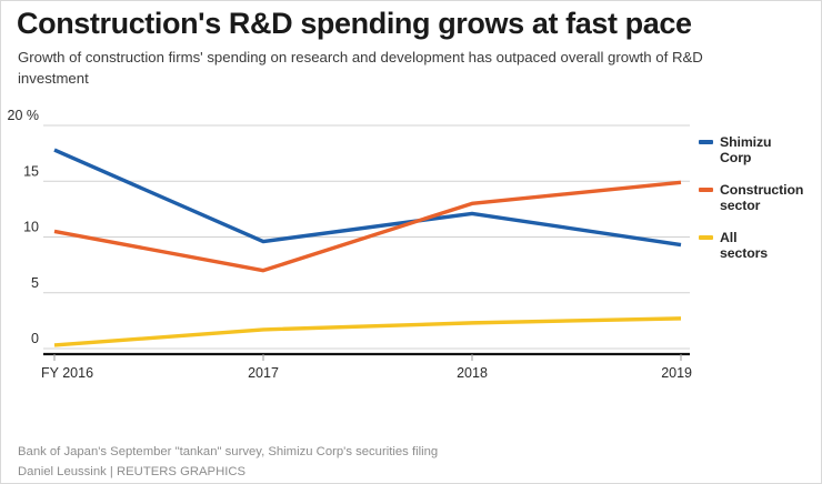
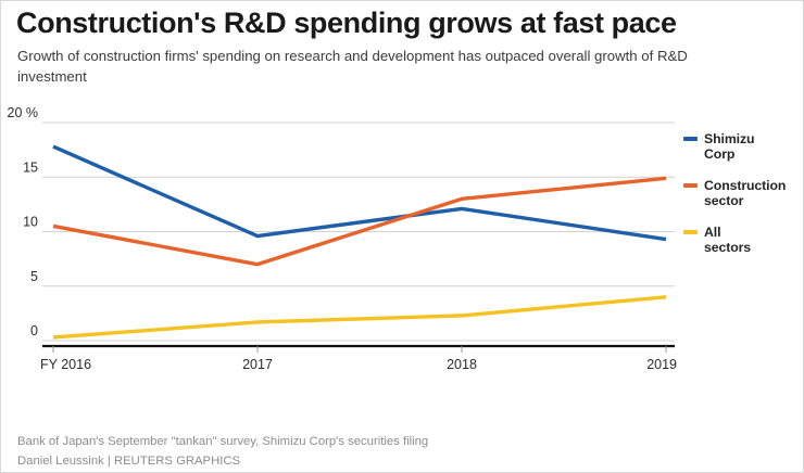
All sectors/2019: 2.7% -> 4.0%
